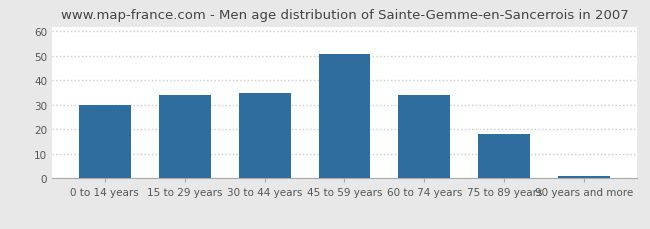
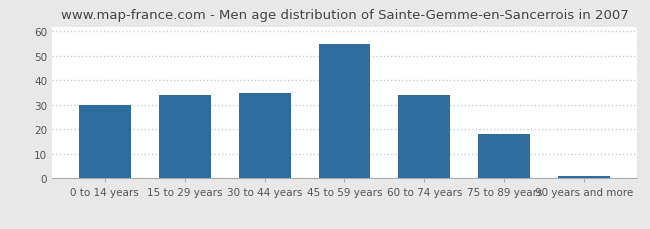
45 to 59 years: 51 -> 55
